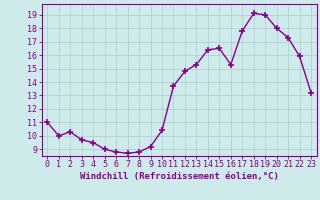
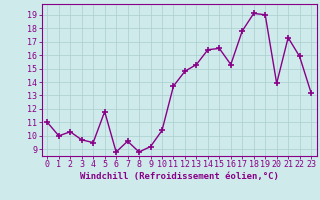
5: 9.0 -> 11.8
7: 8.7 -> 9.6
20: 18.0 -> 13.9
